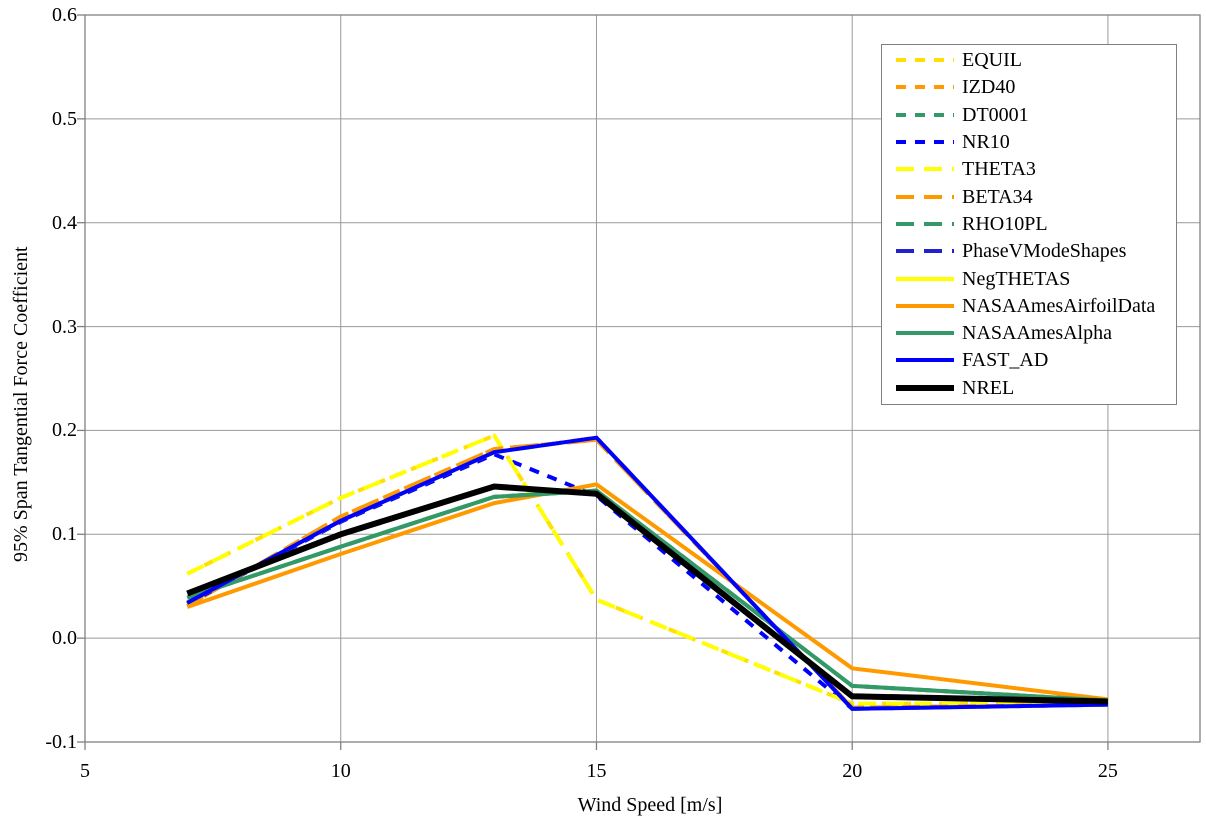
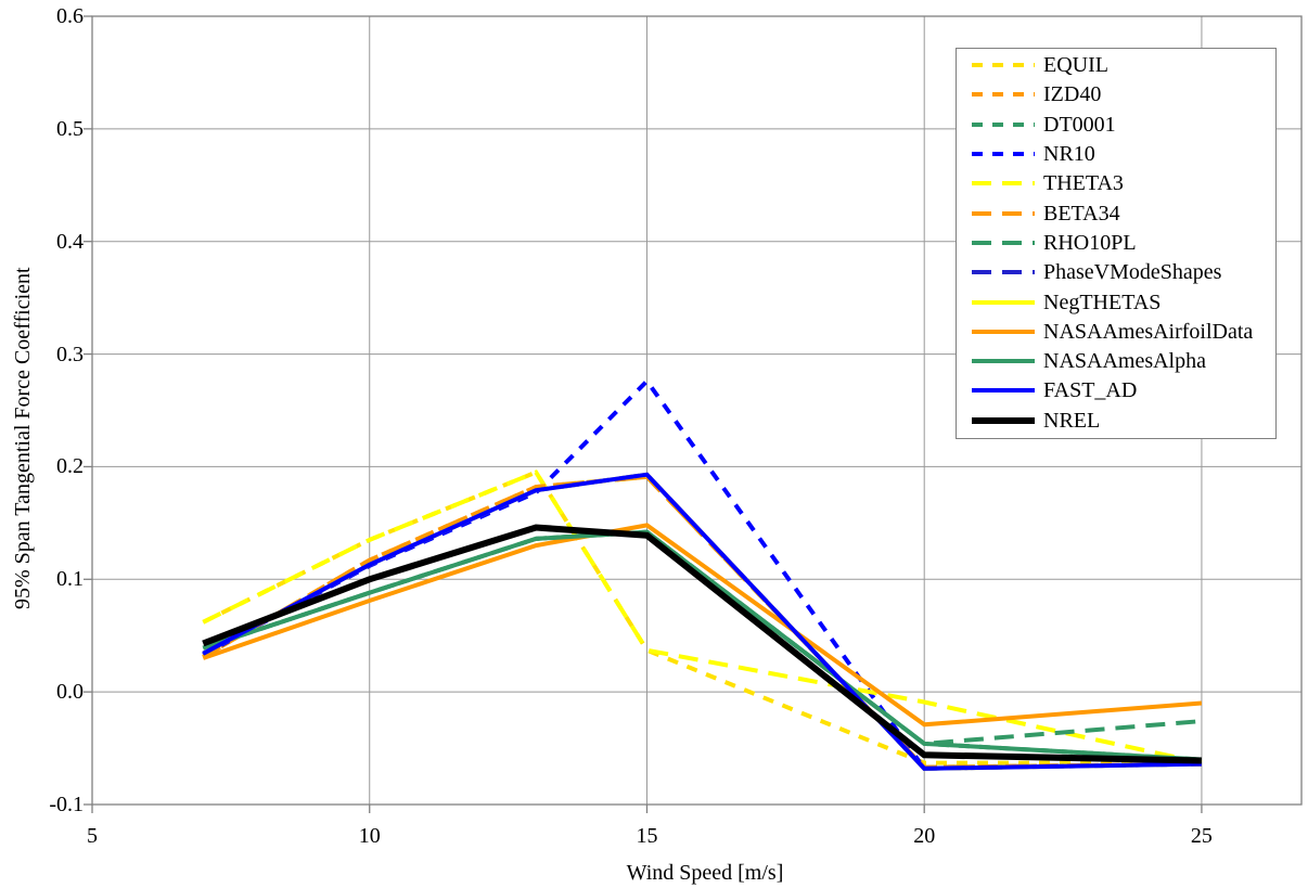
NR10/15: 0.137 -> 0.276
THETA3/20: -0.063 -> -0.009
RHO10PL/25: -0.060 -> -0.026
NASAAmesAirfoilData/25: -0.059 -> -0.010
